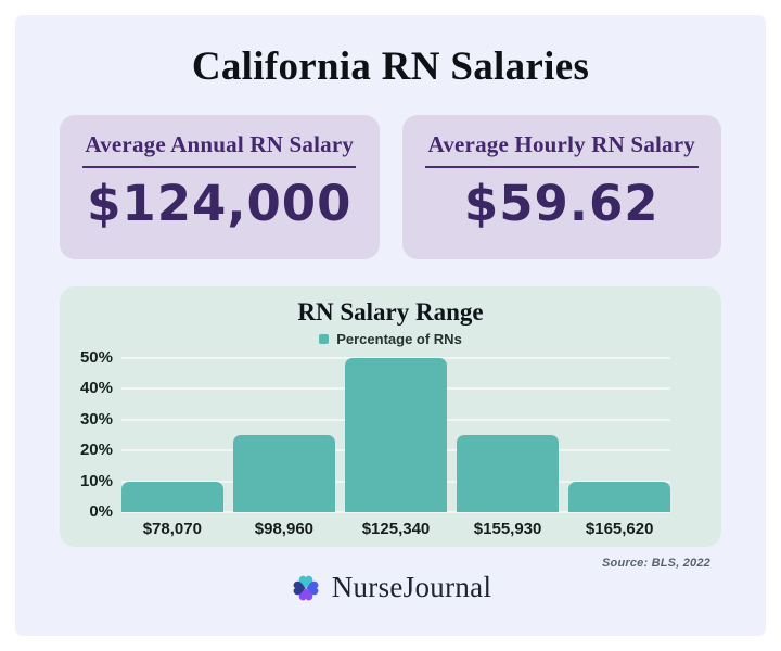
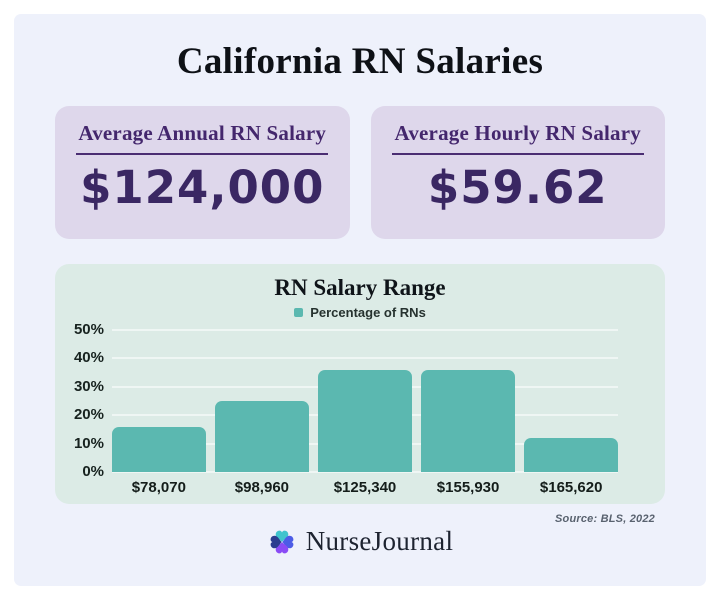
$78,070: 10% -> 16%
$125,340: 50% -> 36%
$155,930: 25% -> 36%
$165,620: 10% -> 12%
